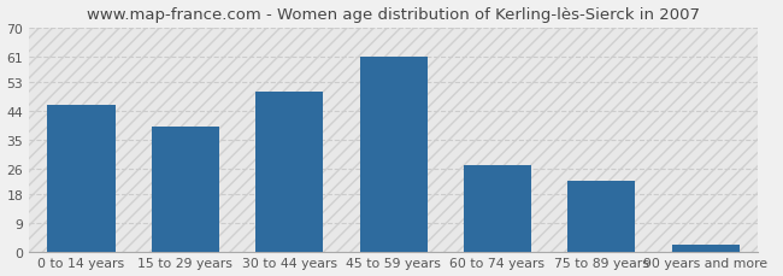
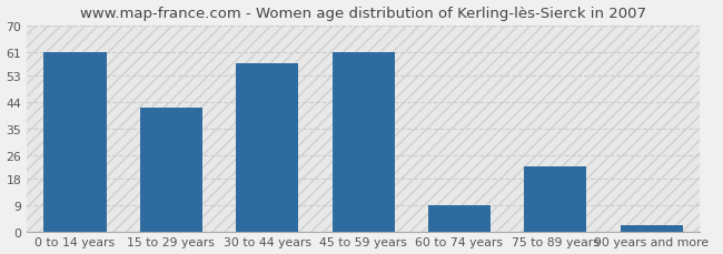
0 to 14 years: 46 -> 61
15 to 29 years: 39 -> 42
30 to 44 years: 50 -> 57
60 to 74 years: 27 -> 9
